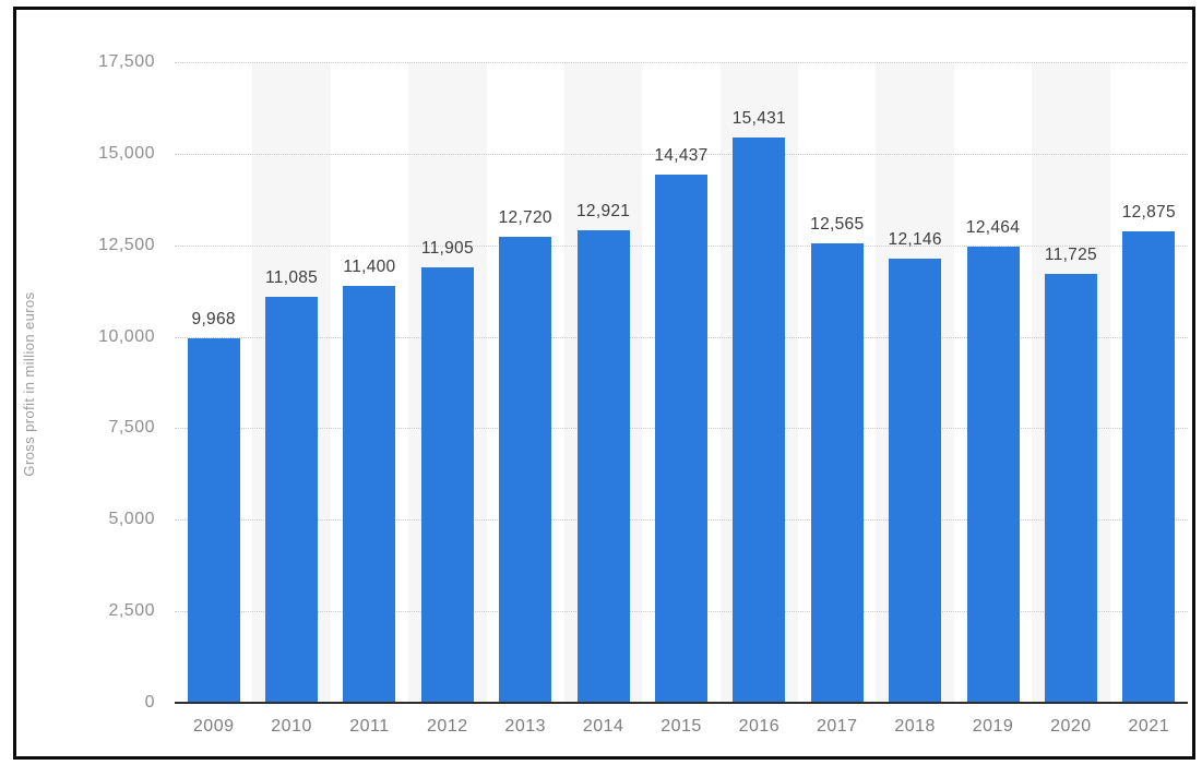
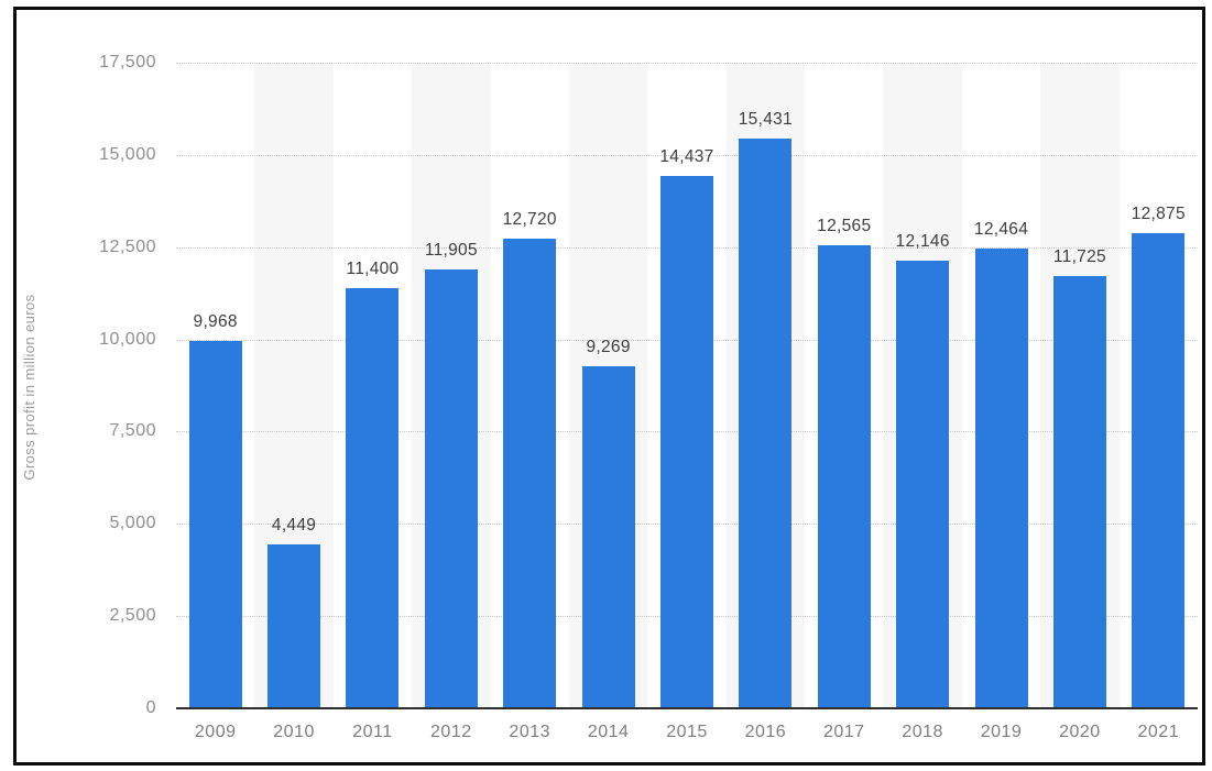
2010: 11,085 -> 4,449
2014: 12,921 -> 9,269
